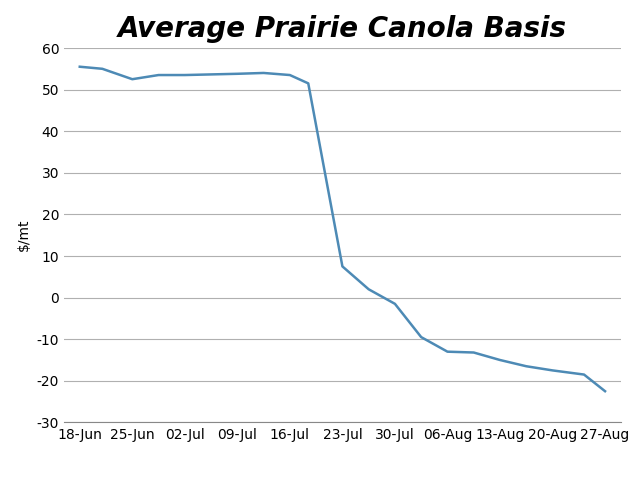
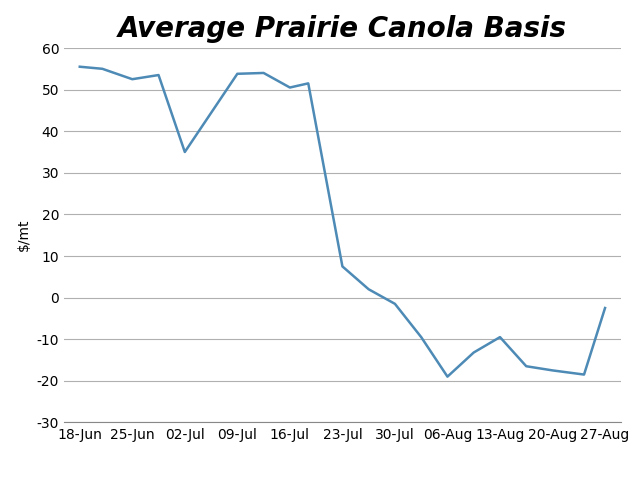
02-Jul: 53.5 -> 35.0
16-Jul: 53.5 -> 50.5
06-Aug: -13.0 -> -19.0
13-Aug: -15.0 -> -9.5
27-Aug: -22.5 -> -2.5
